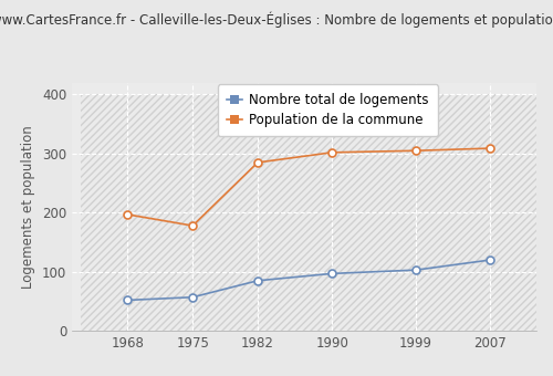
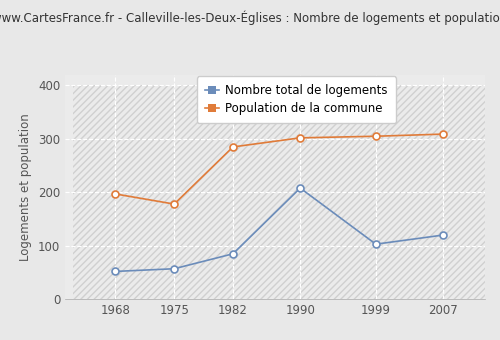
Nombre total de logements/1990: 97 -> 208
